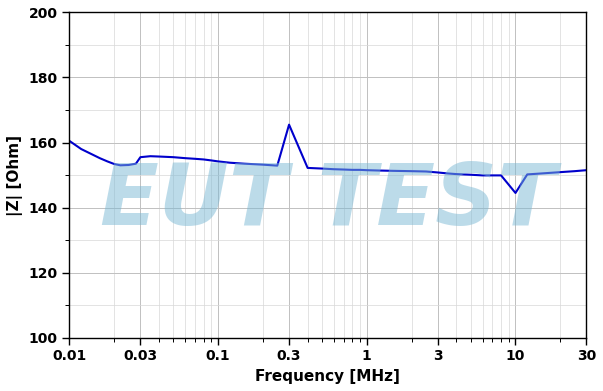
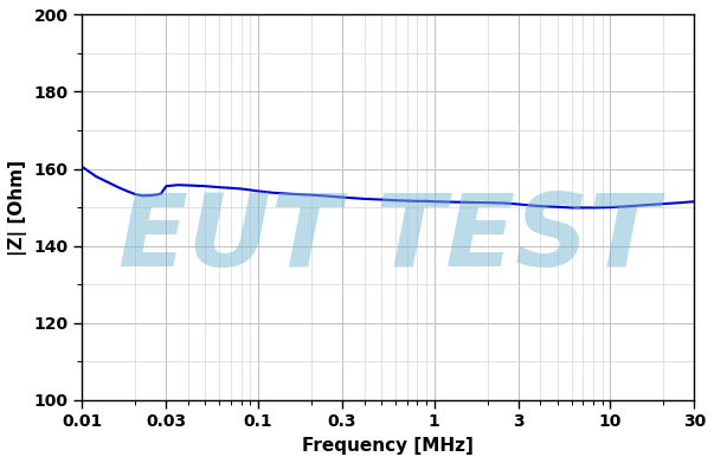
0.3: 165.5 -> 152.6
10: 144.5 -> 150.0
